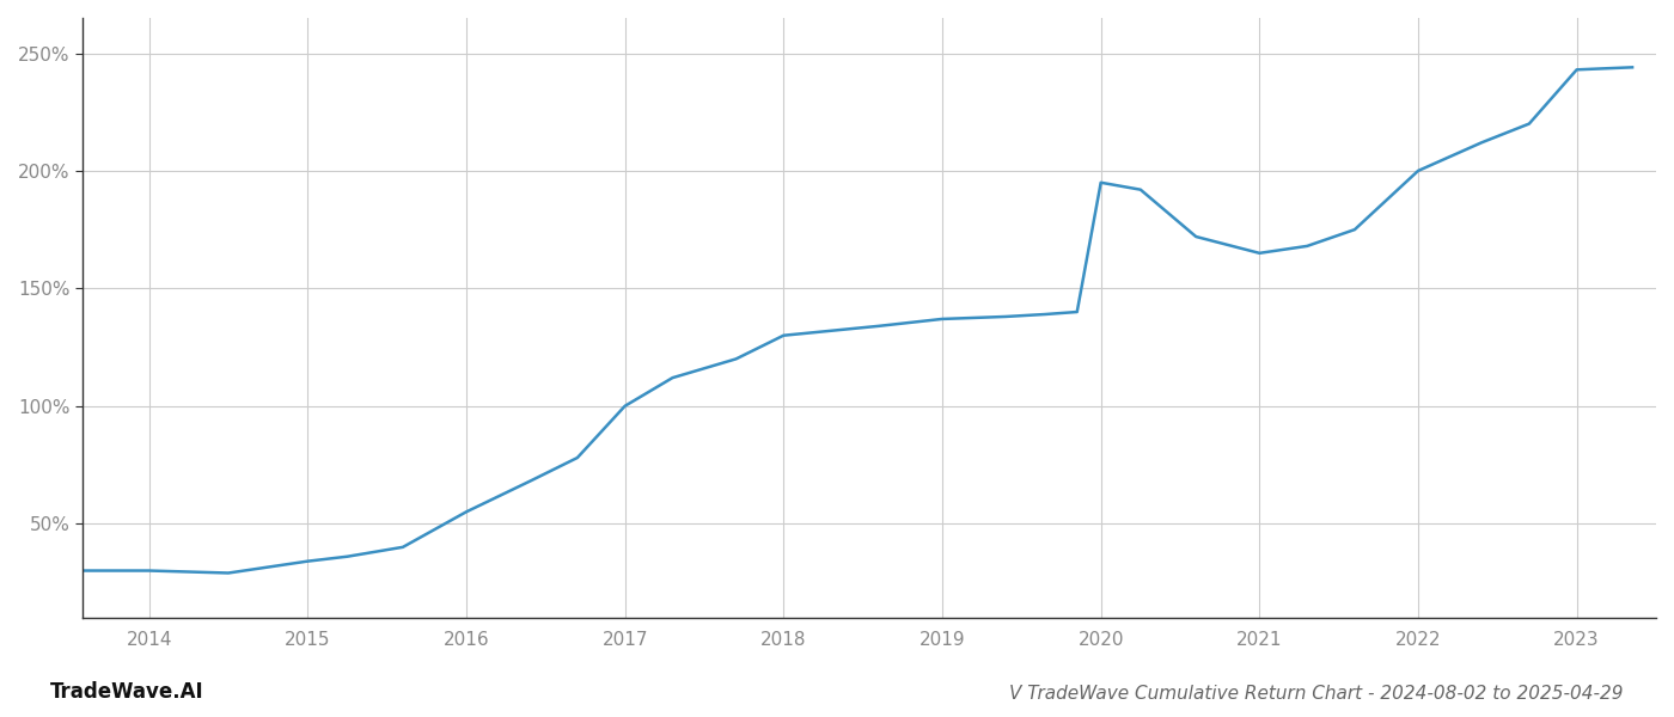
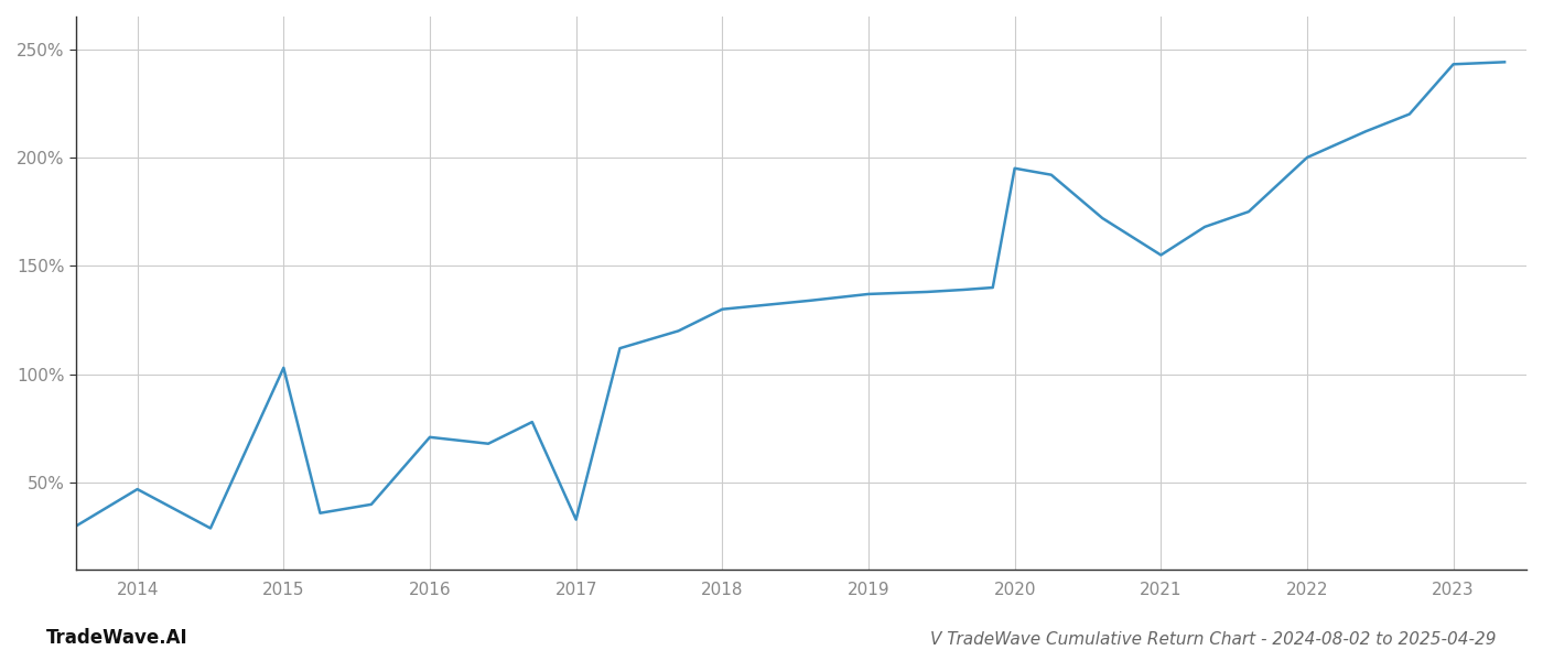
2014: 30% -> 47%
2015: 34% -> 103%
2016: 55% -> 71%
2017: 100% -> 33%
2021: 165% -> 155%
